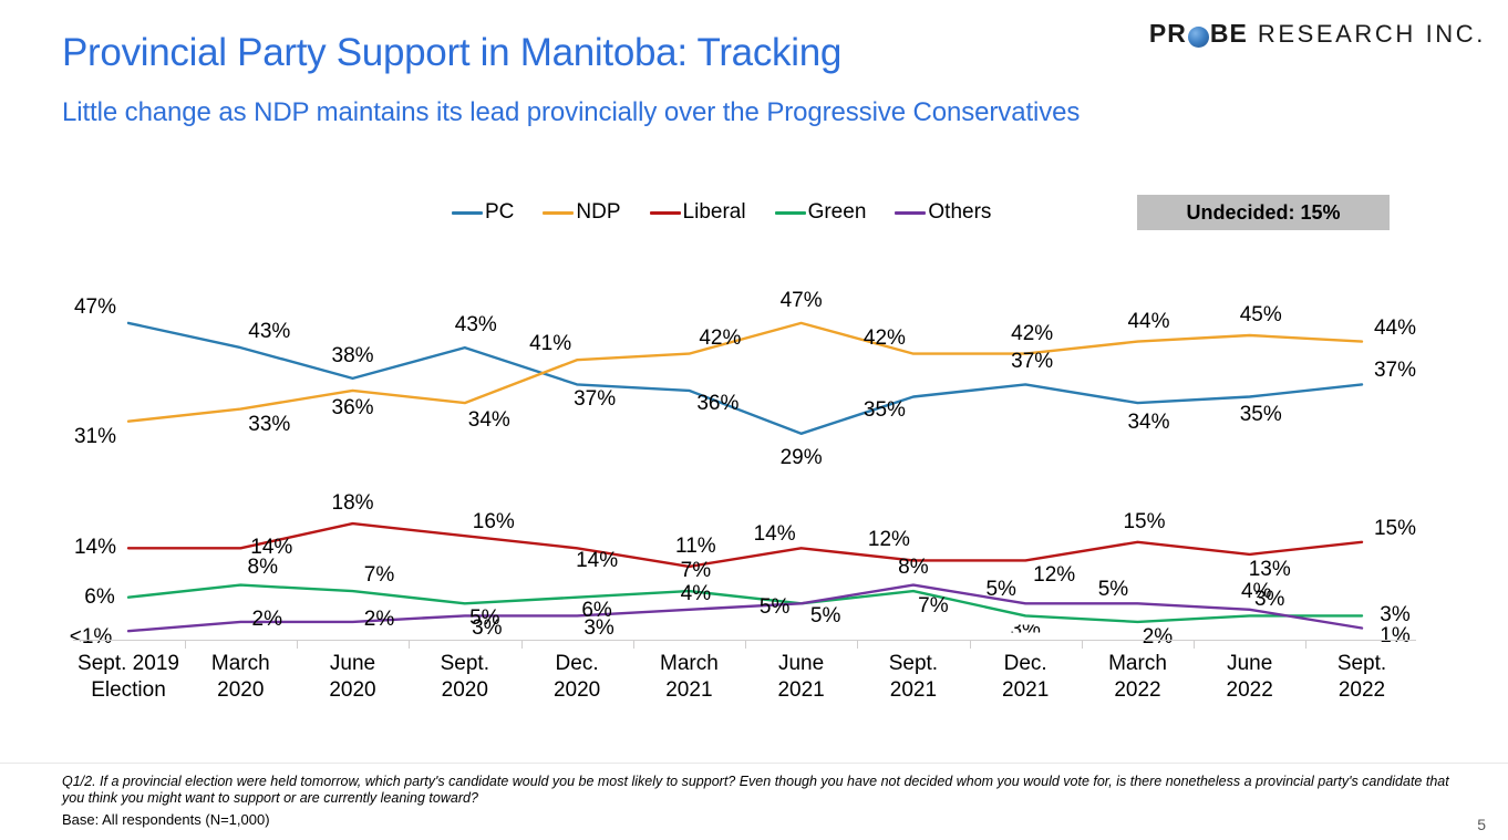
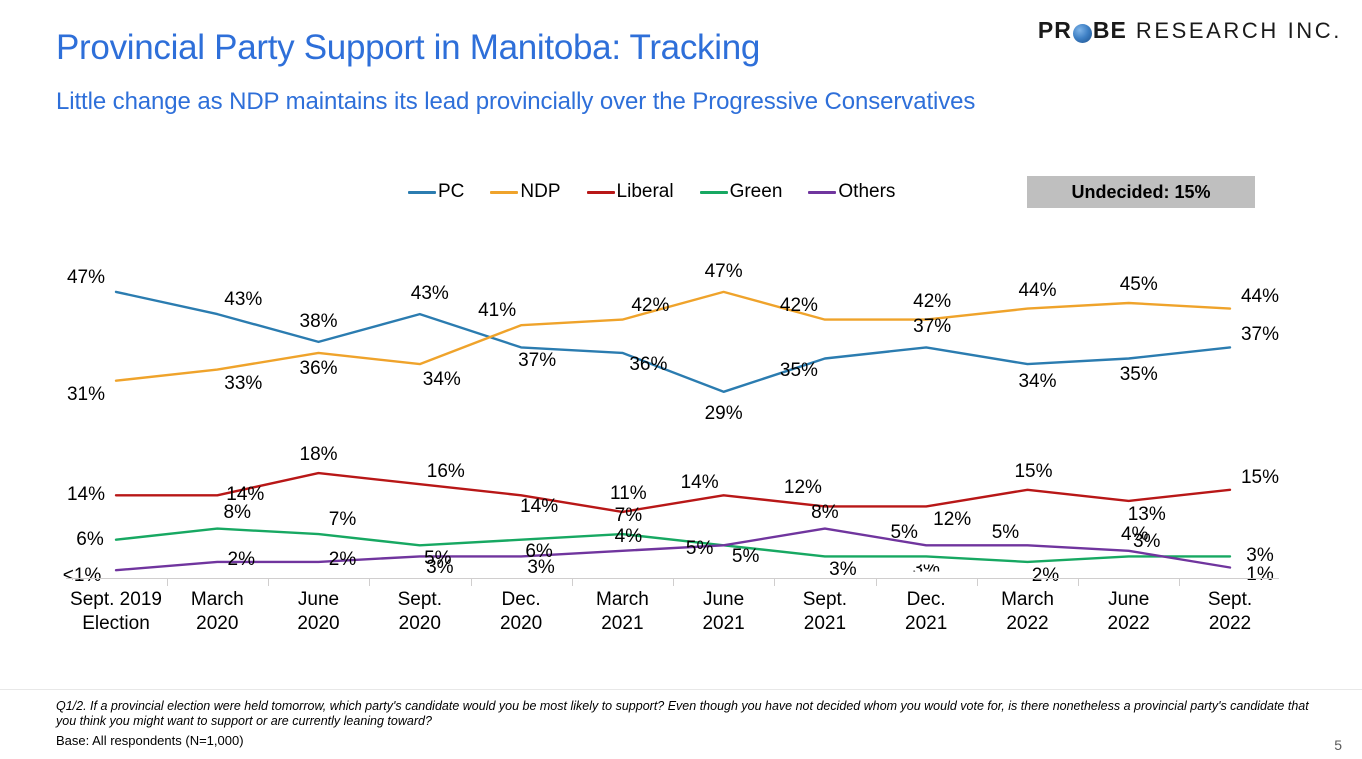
Green/Sept. 2021: 7% -> 3%
